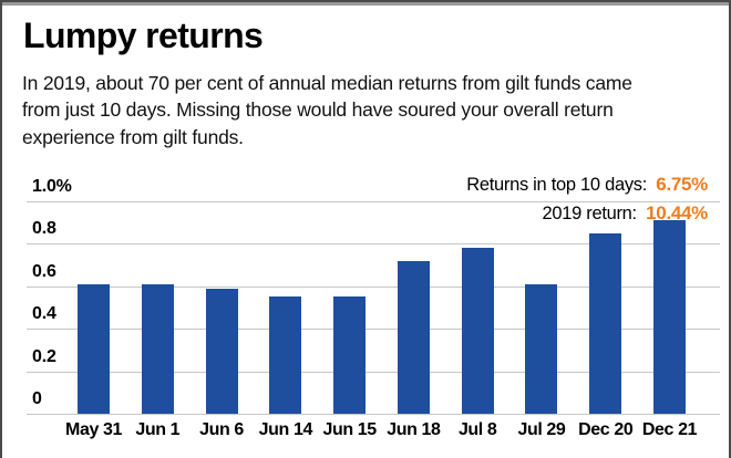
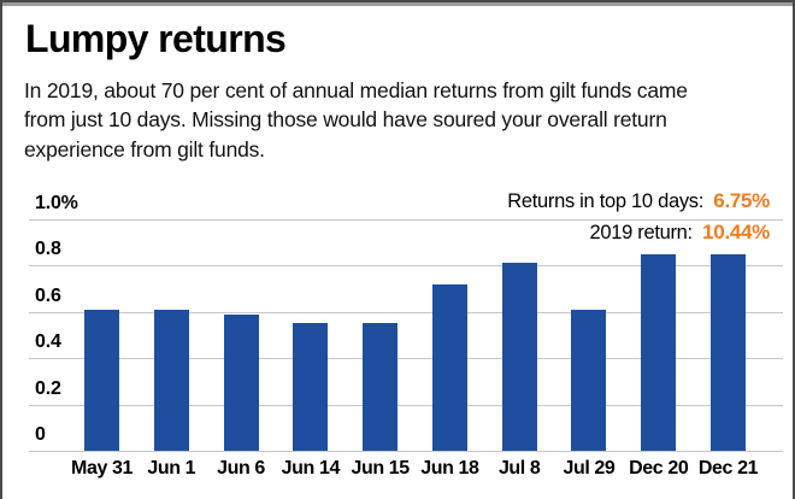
Jul 8: 0.78% -> 0.81%
Dec 21: 0.91% -> 0.85%
